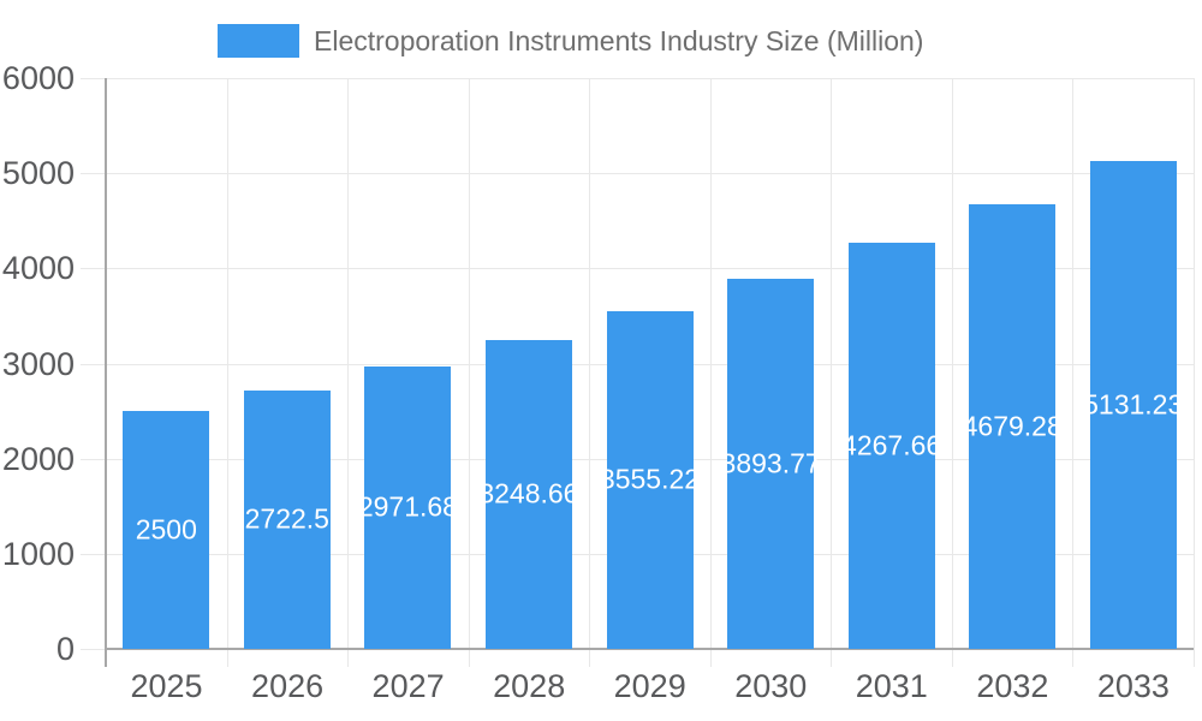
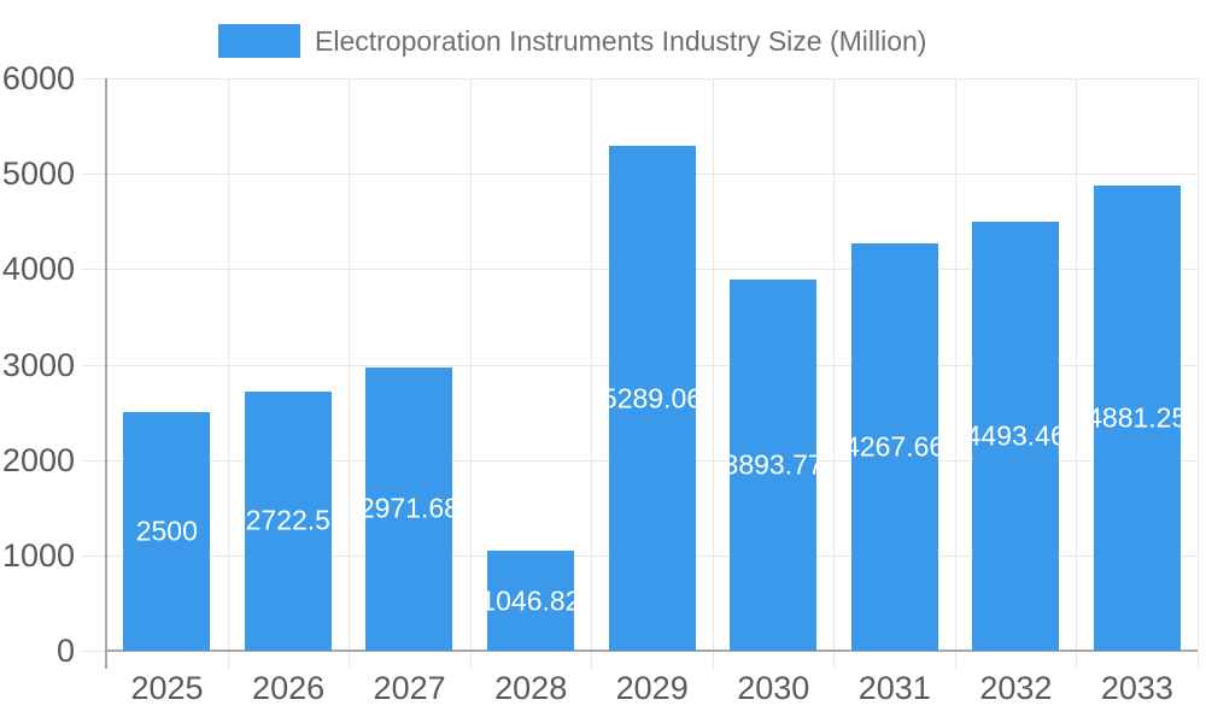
2028: 3248.66 -> 1046.82
2029: 3555.22 -> 5289.06
2032: 4679.28 -> 4493.46
2033: 5131.23 -> 4881.25
